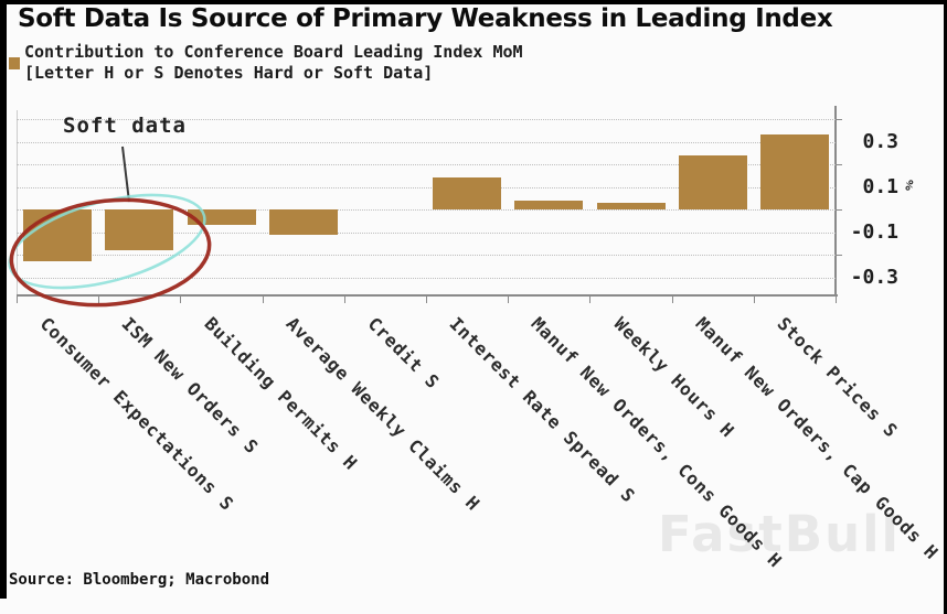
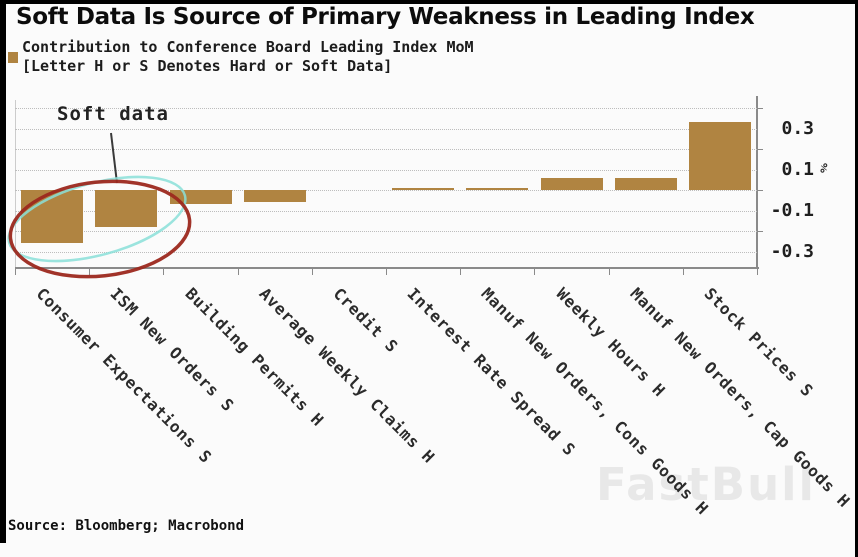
Consumer Expectations S: -0.23 -> -0.26
Average Weekly Claims H: -0.11 -> -0.06
Interest Rate Spread S: 0.14 -> 0.01
Manuf New Orders, Cons Goods H: 0.04 -> 0.01
Weekly Hours H: 0.03 -> 0.06
Manuf New Orders, Cap Goods H: 0.24 -> 0.06
